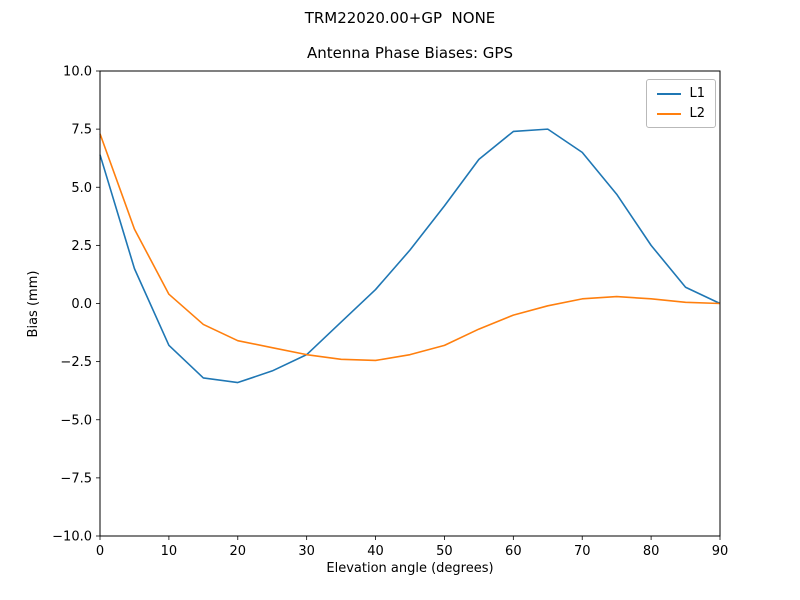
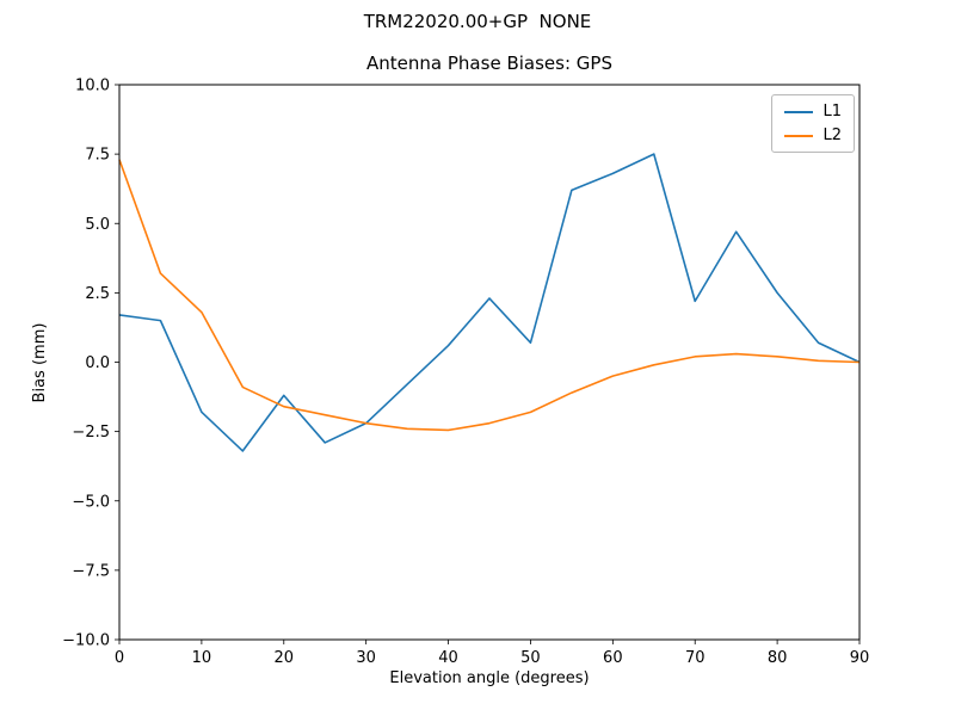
L1/0: 6.4 -> 1.7
L2/10: 0.4 -> 1.8
L1/20: -3.4 -> -1.2
L1/50: 4.2 -> 0.7
L1/60: 7.4 -> 6.8
L1/70: 6.5 -> 2.2
